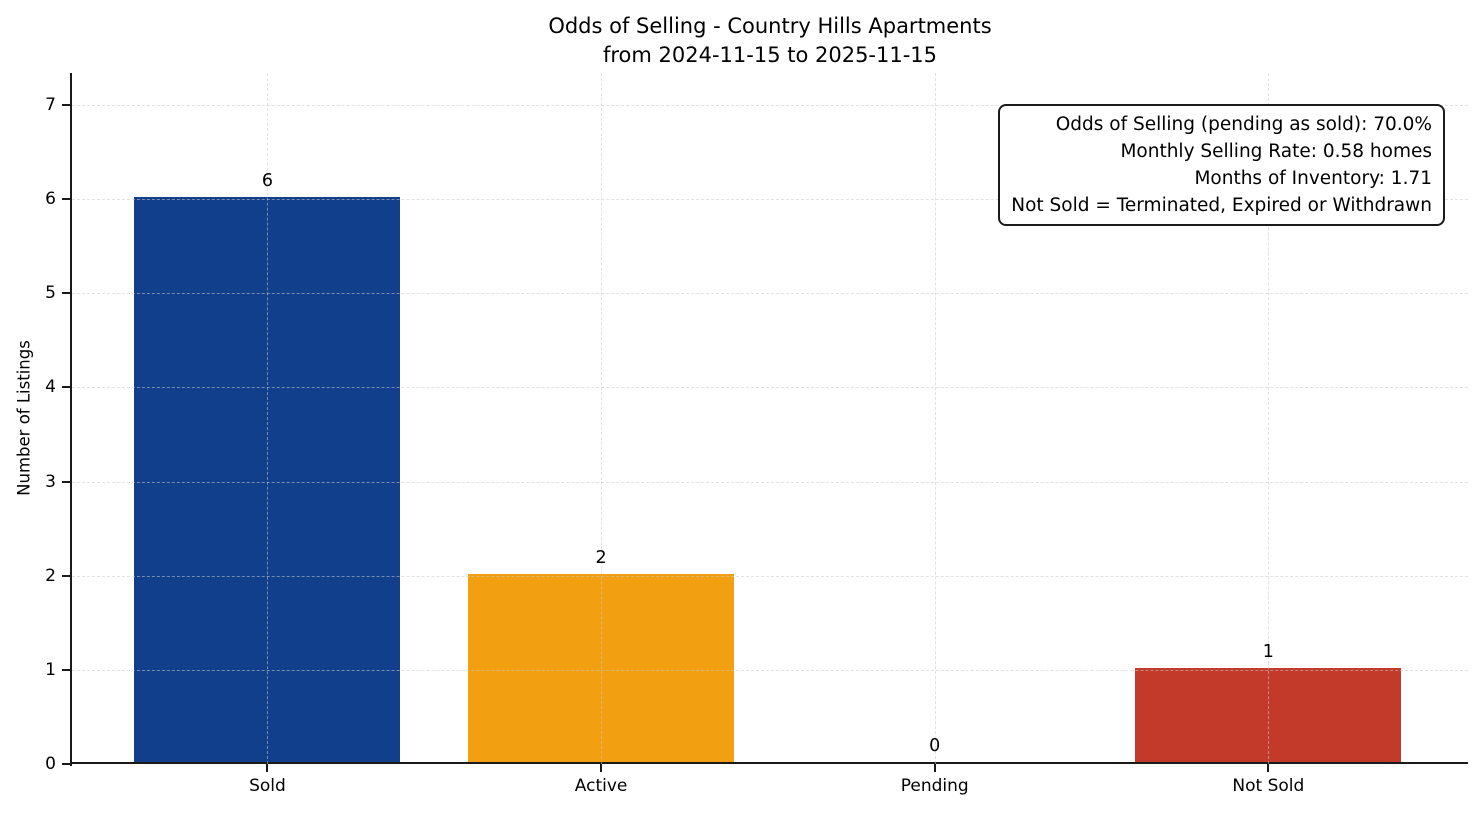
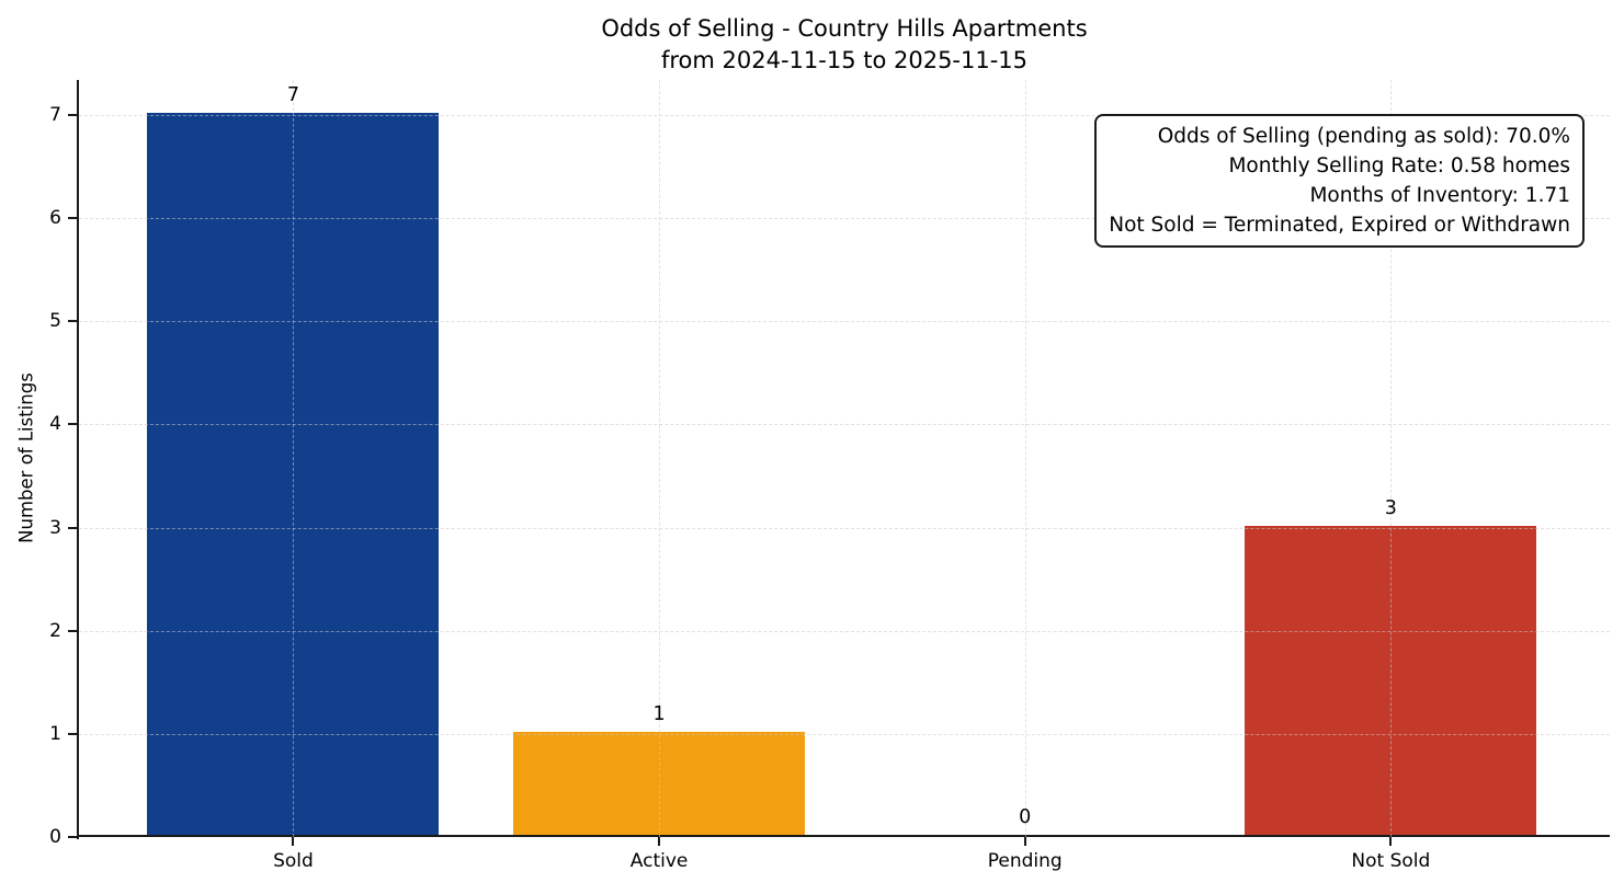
Sold: 6 -> 7
Active: 2 -> 1
Not Sold: 1 -> 3
